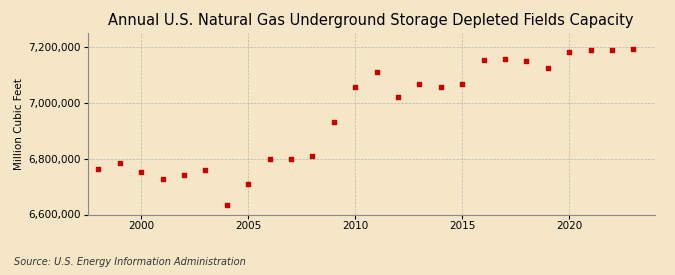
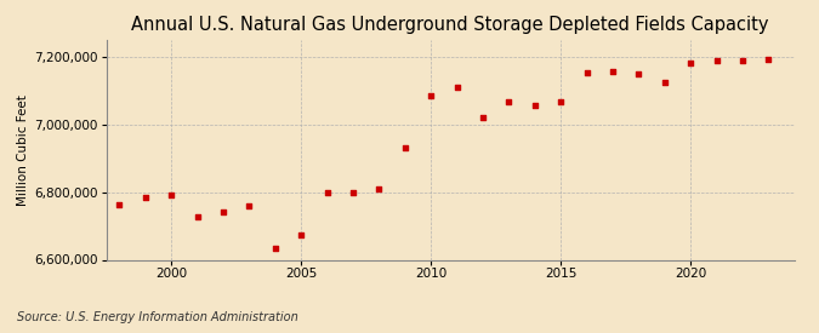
2000: 6,753,000 -> 6,790,000
2005: 6,708,000 -> 6,675,000
2010: 7,058,000 -> 7,085,000
